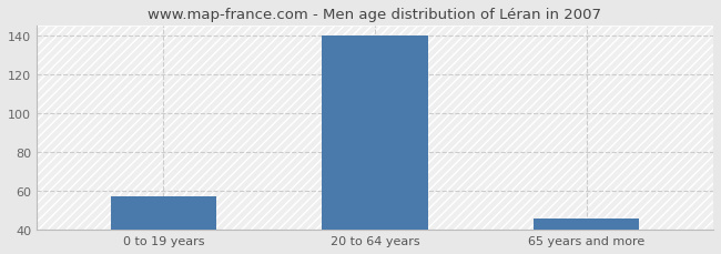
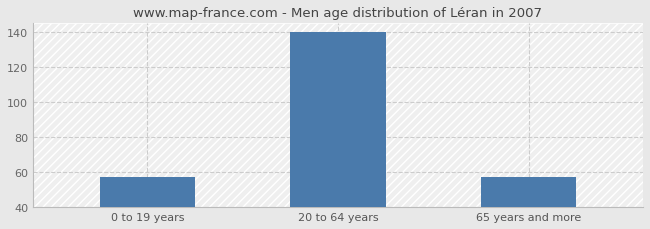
65 years and more: 46 -> 57
